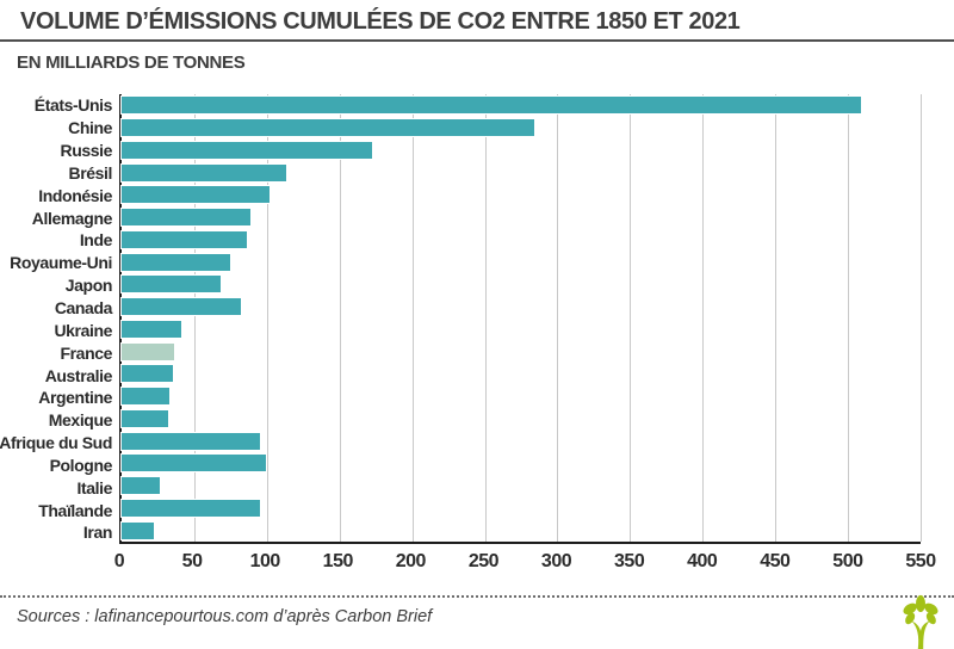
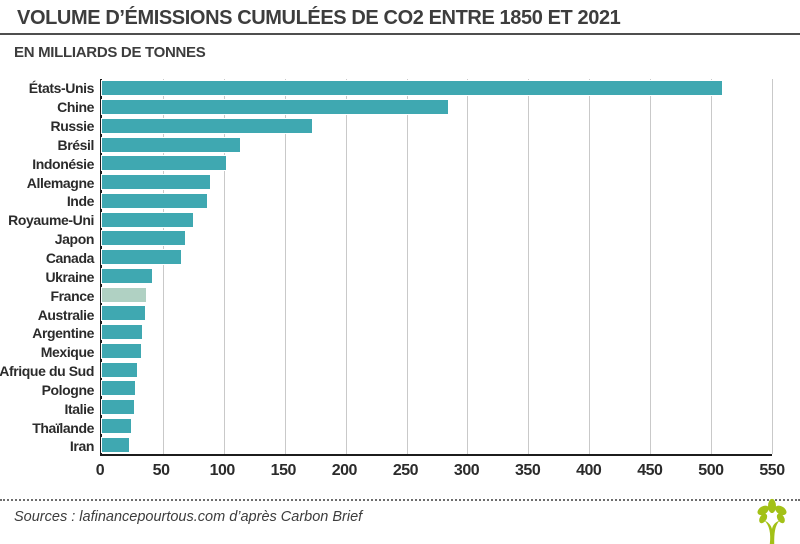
Canada: 82 -> 65
Afrique du Sud: 95 -> 29
Pologne: 99 -> 27
Thaïlande: 95 -> 24
